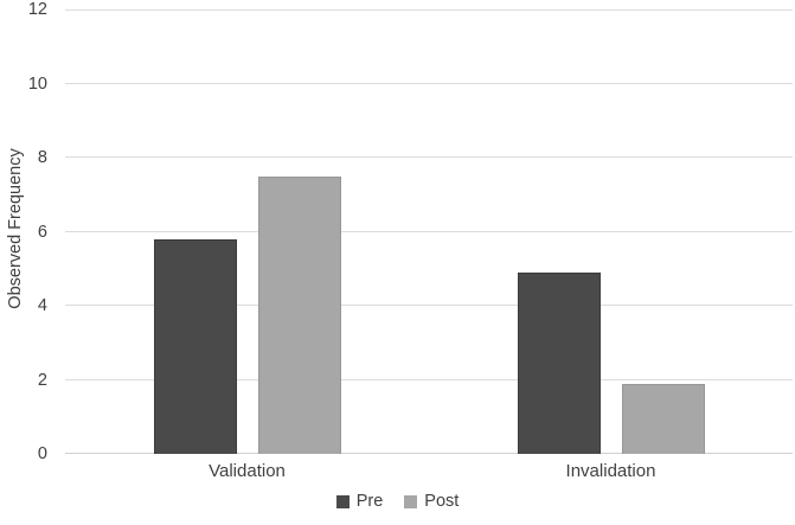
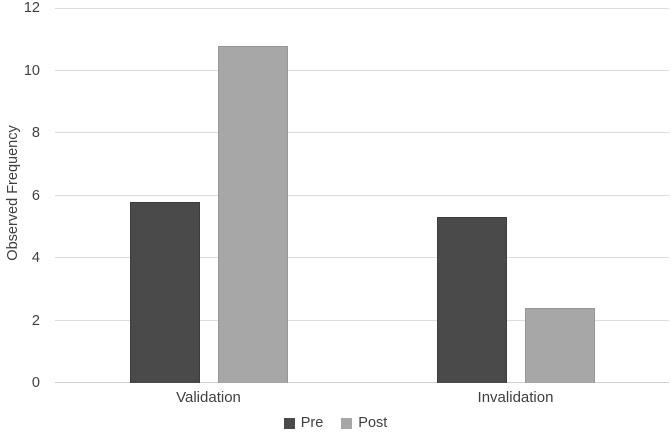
Post/Validation: 7.5 -> 10.8
Pre/Invalidation: 4.9 -> 5.3
Post/Invalidation: 1.9 -> 2.4
